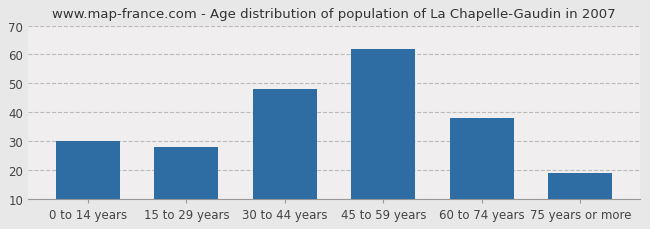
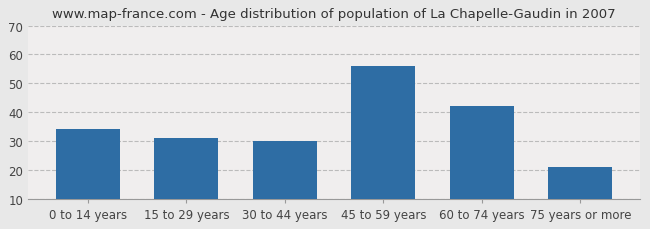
0 to 14 years: 30 -> 34
15 to 29 years: 28 -> 31
30 to 44 years: 48 -> 30
45 to 59 years: 62 -> 56
60 to 74 years: 38 -> 42
75 years or more: 19 -> 21
